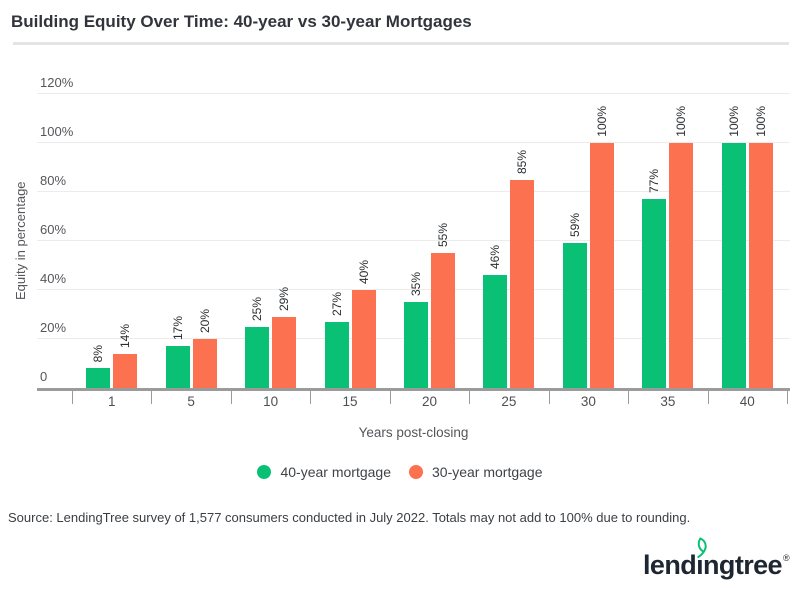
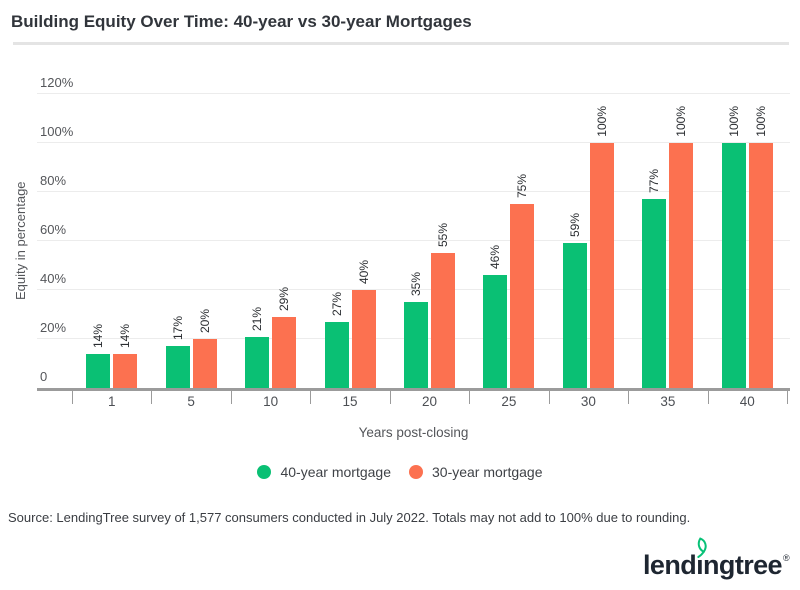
40-year mortgage/1: 8% -> 14%
40-year mortgage/10: 25% -> 21%
30-year mortgage/25: 85% -> 75%
